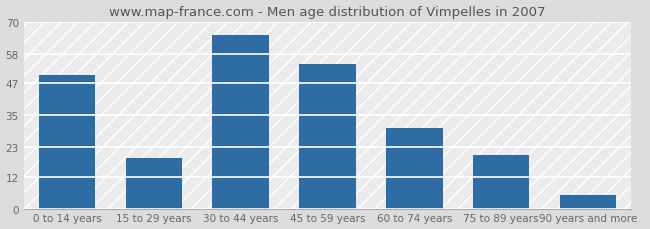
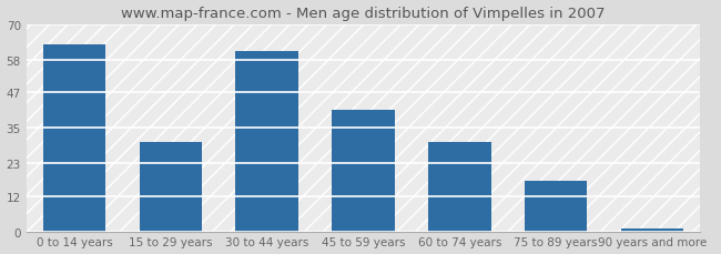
0 to 14 years: 50 -> 63
15 to 29 years: 19 -> 30
30 to 44 years: 65 -> 61
45 to 59 years: 54 -> 41
75 to 89 years: 20 -> 17
90 years and more: 5 -> 1
